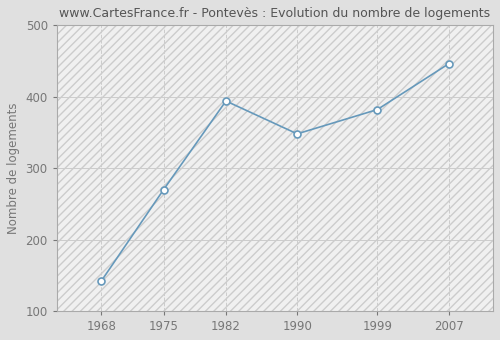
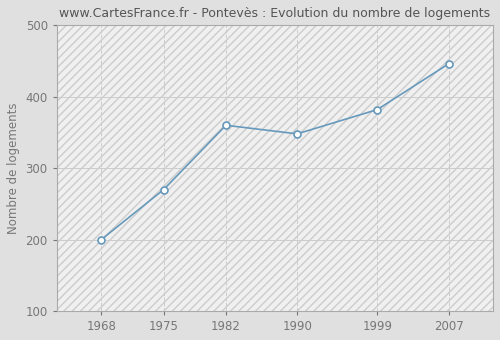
1968: 142 -> 200
1982: 394 -> 360
